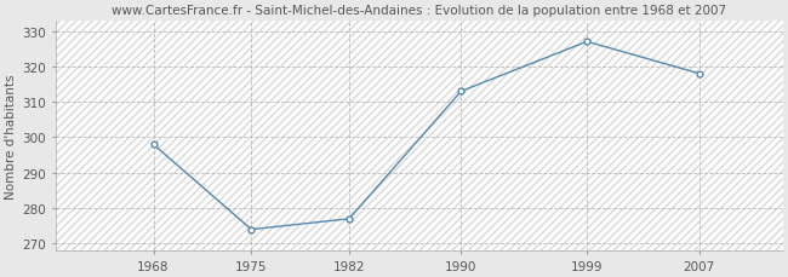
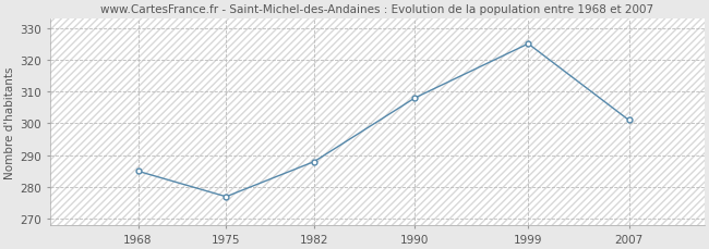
1968: 298 -> 285
1975: 274 -> 277
1982: 277 -> 288
1990: 313 -> 308
1999: 327 -> 325
2007: 318 -> 301
